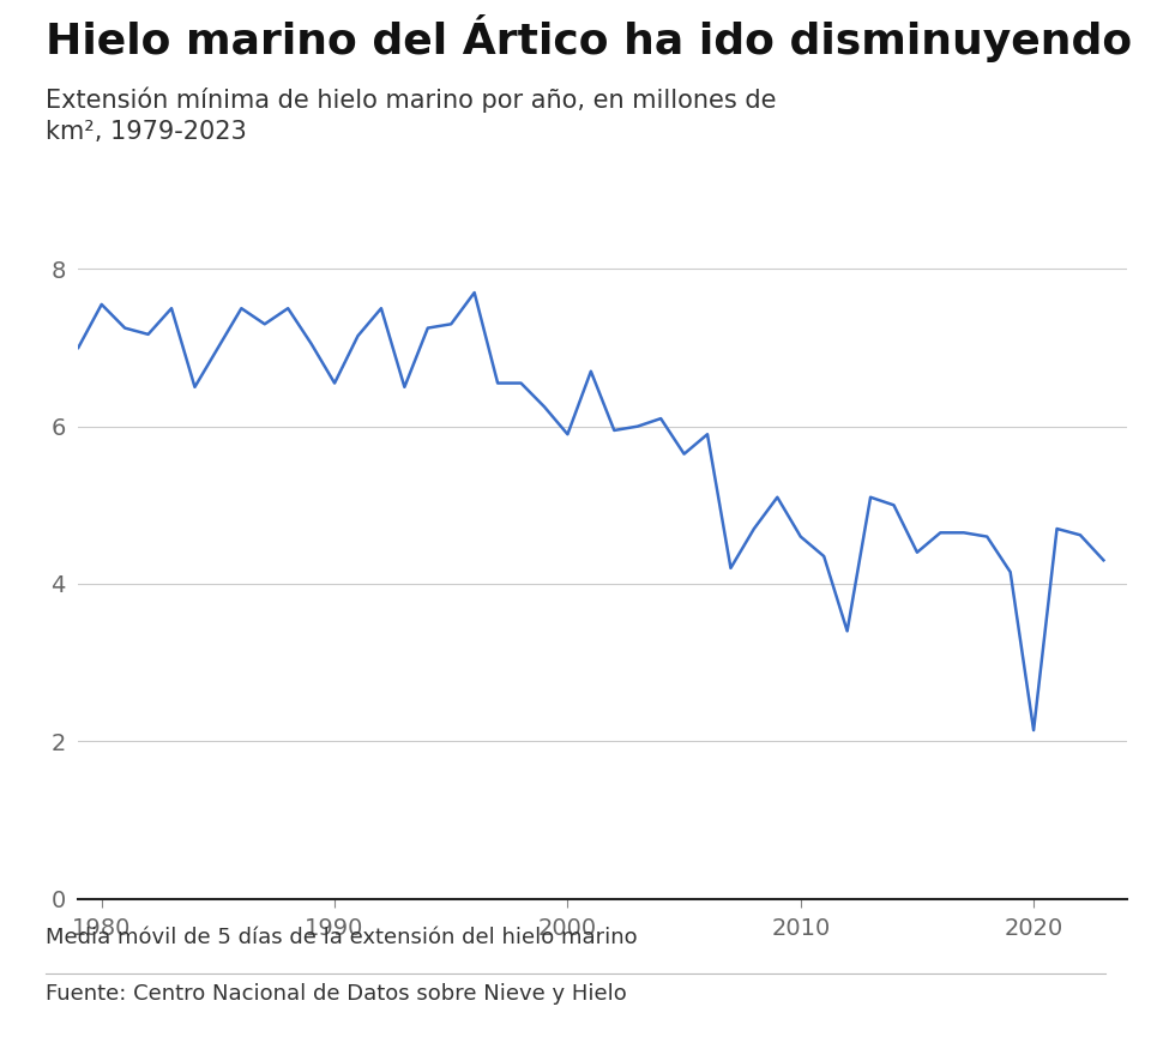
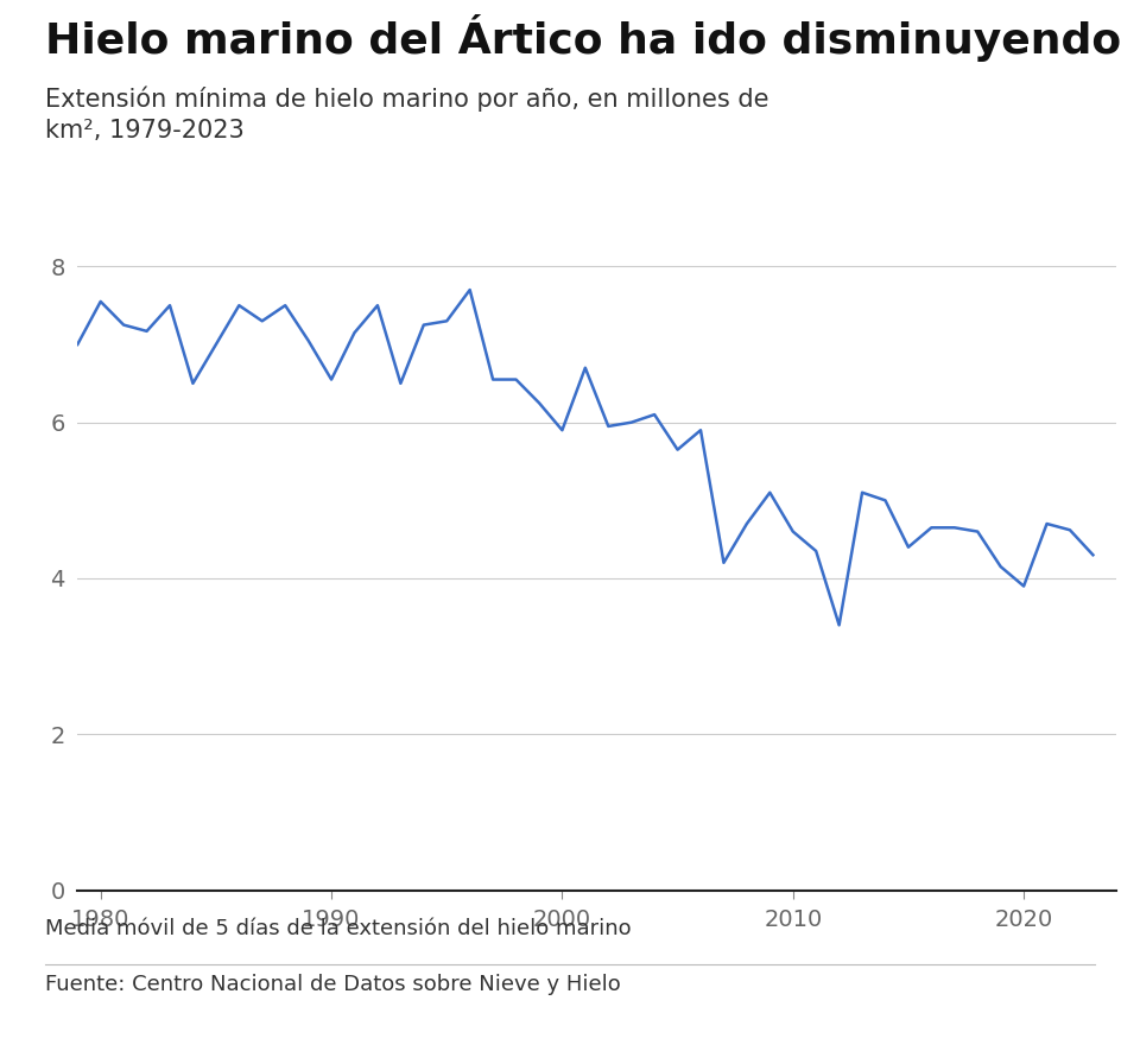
2020: 2.14 -> 3.90
